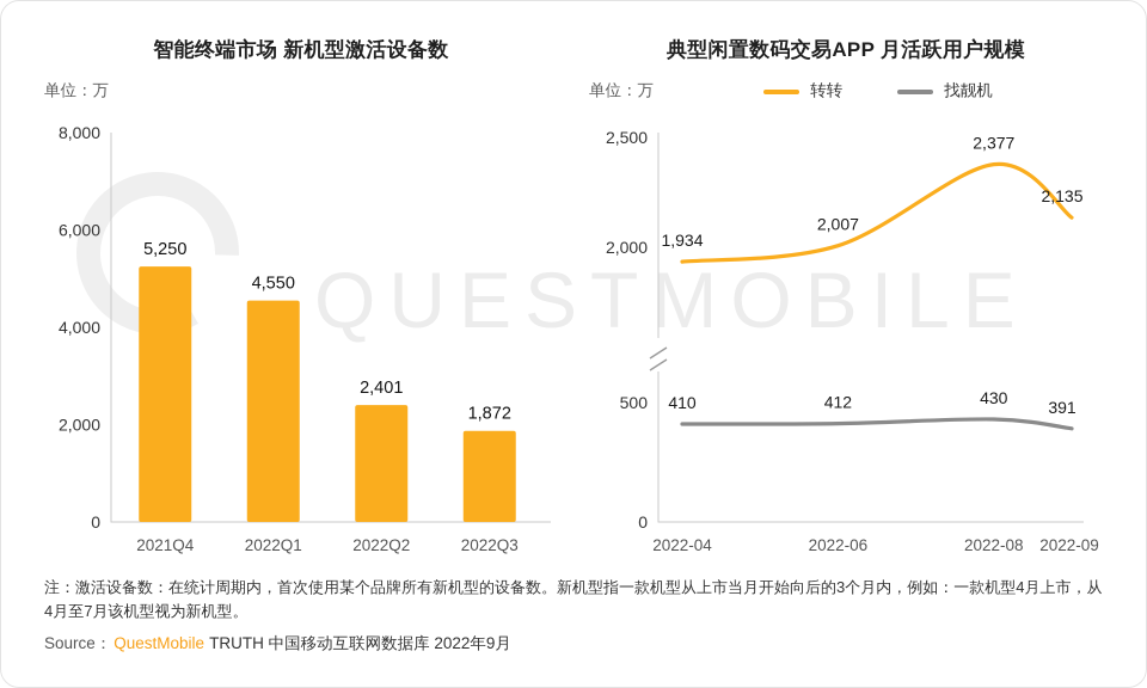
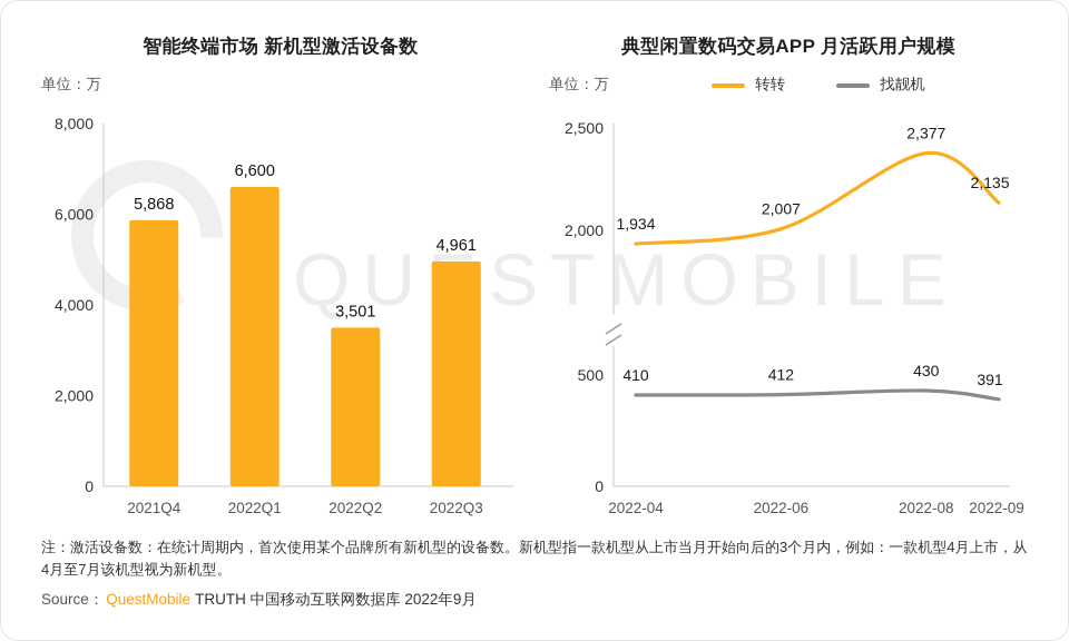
智能终端市场 新机型激活设备数/2021Q4: 5,250 -> 5,868
智能终端市场 新机型激活设备数/2022Q1: 4,550 -> 6,600
智能终端市场 新机型激活设备数/2022Q2: 2,401 -> 3,501
智能终端市场 新机型激活设备数/2022Q3: 1,872 -> 4,961
